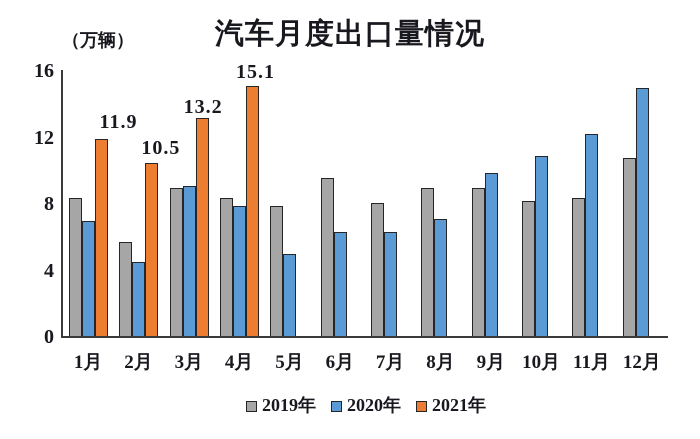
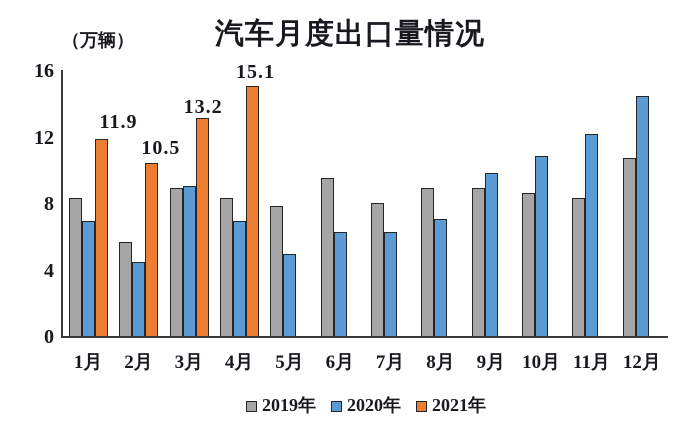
2020年/4月: 7.9 -> 7.0
2019年/10月: 8.2 -> 8.7
2020年/12月: 15.0 -> 14.5
